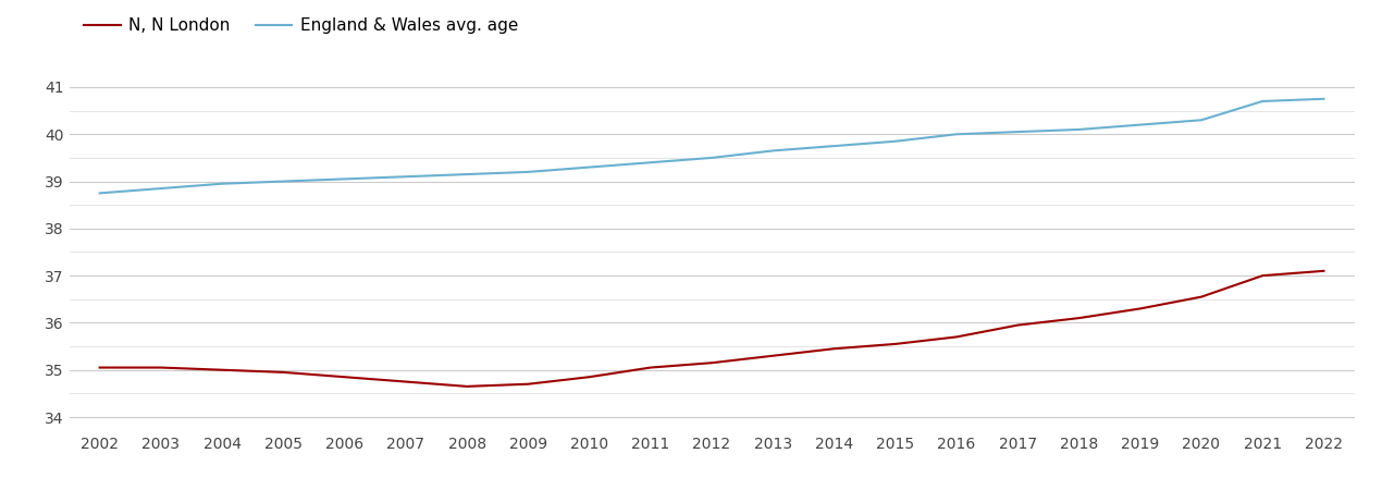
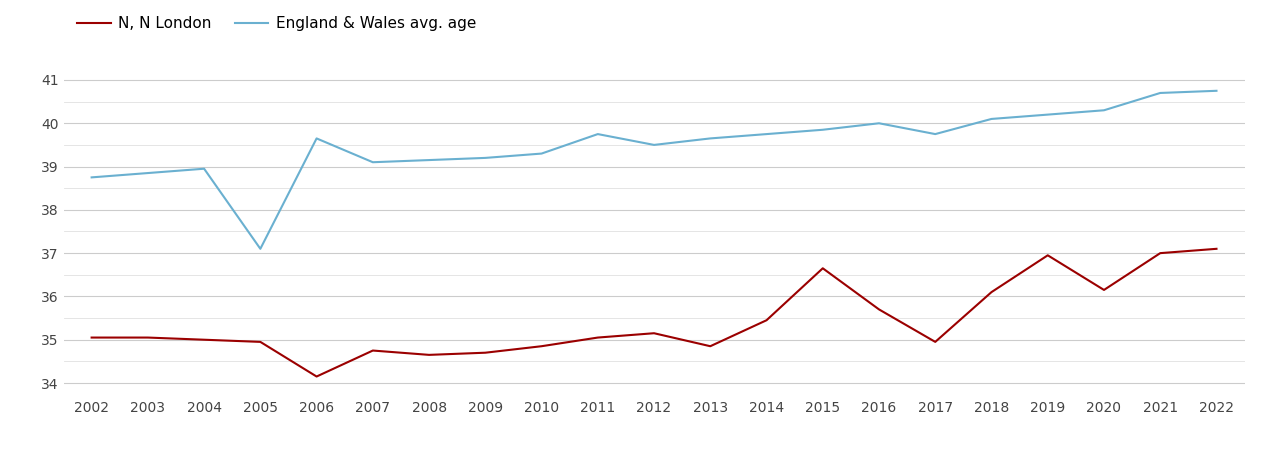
England & Wales avg. age/2005: 39.00 -> 37.10
N, N London/2006: 34.85 -> 34.15
England & Wales avg. age/2006: 39.05 -> 39.65
England & Wales avg. age/2011: 39.40 -> 39.75
N, N London/2013: 35.30 -> 34.85
N, N London/2015: 35.55 -> 36.65
N, N London/2017: 35.95 -> 34.95
England & Wales avg. age/2017: 40.05 -> 39.75
N, N London/2019: 36.30 -> 36.95
N, N London/2020: 36.55 -> 36.15
